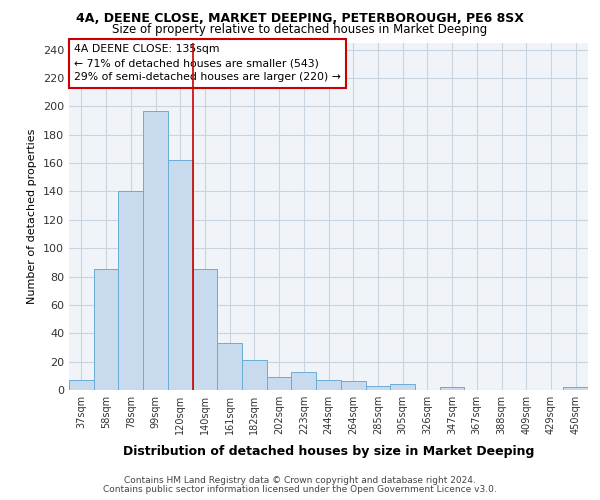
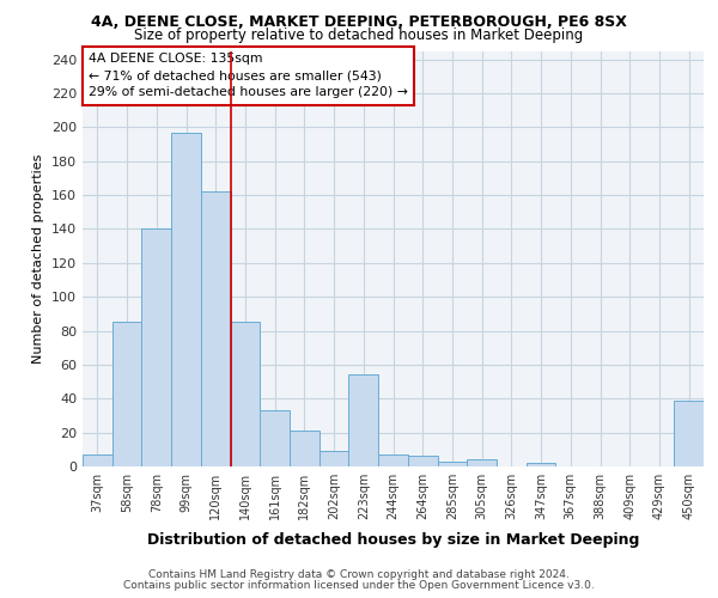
223sqm: 13 -> 54
450sqm: 2 -> 39
